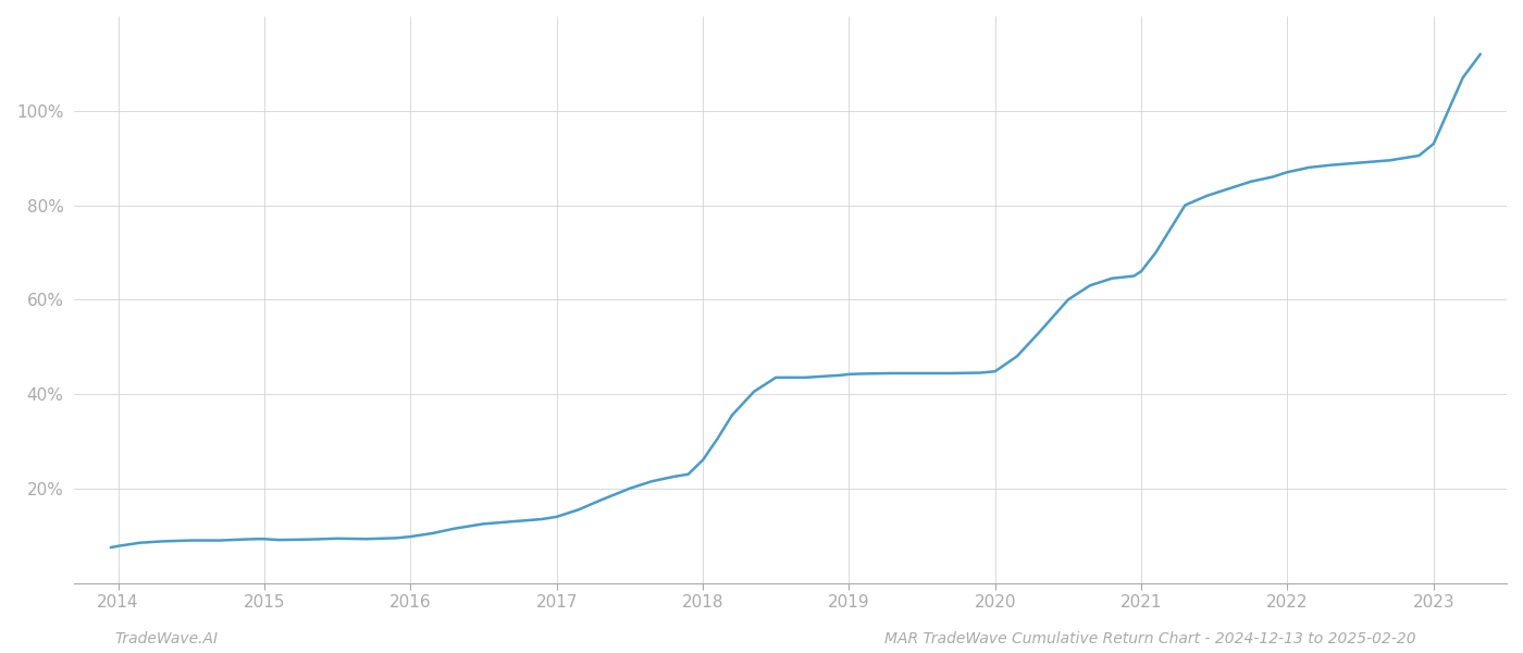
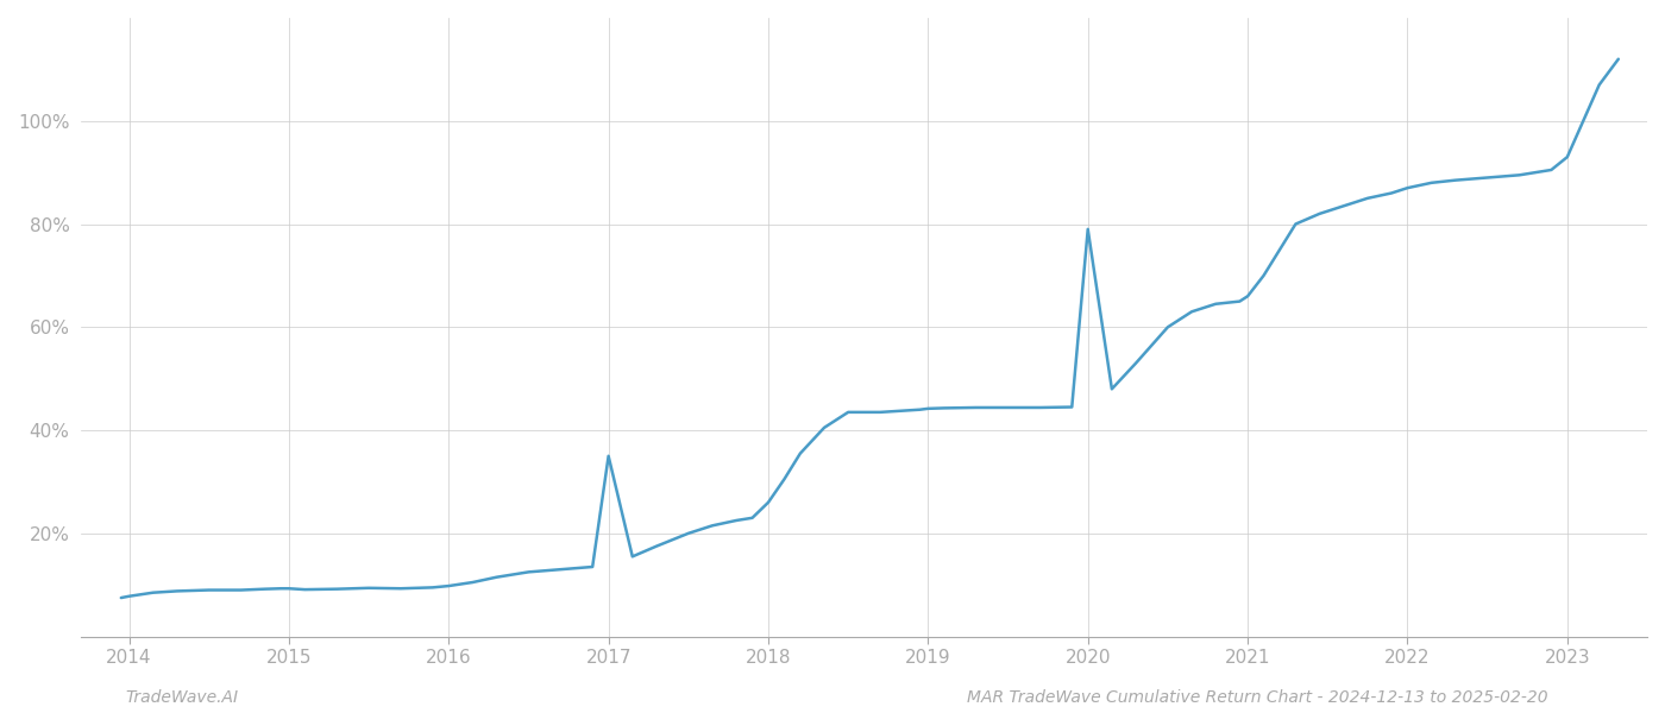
2017: 14.0% -> 35.0%
2020: 44.8% -> 79.0%
